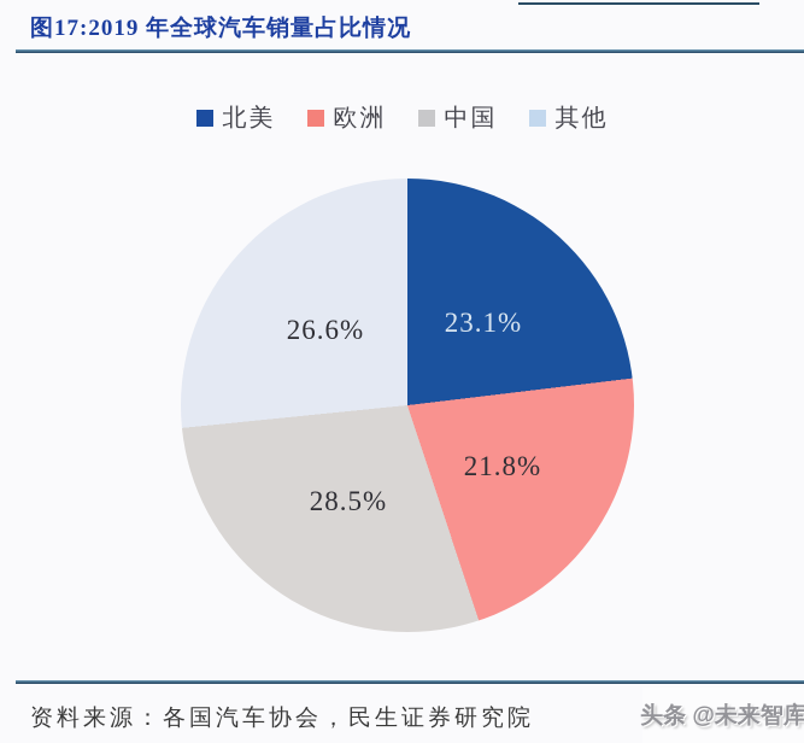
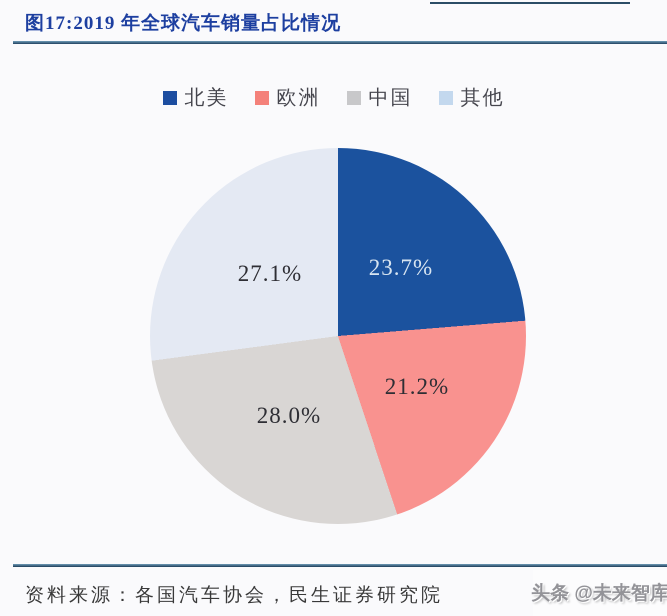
北美: 23.1% -> 23.7%
欧洲: 21.8% -> 21.2%
中国: 28.5% -> 28.0%
其他: 26.6% -> 27.1%
